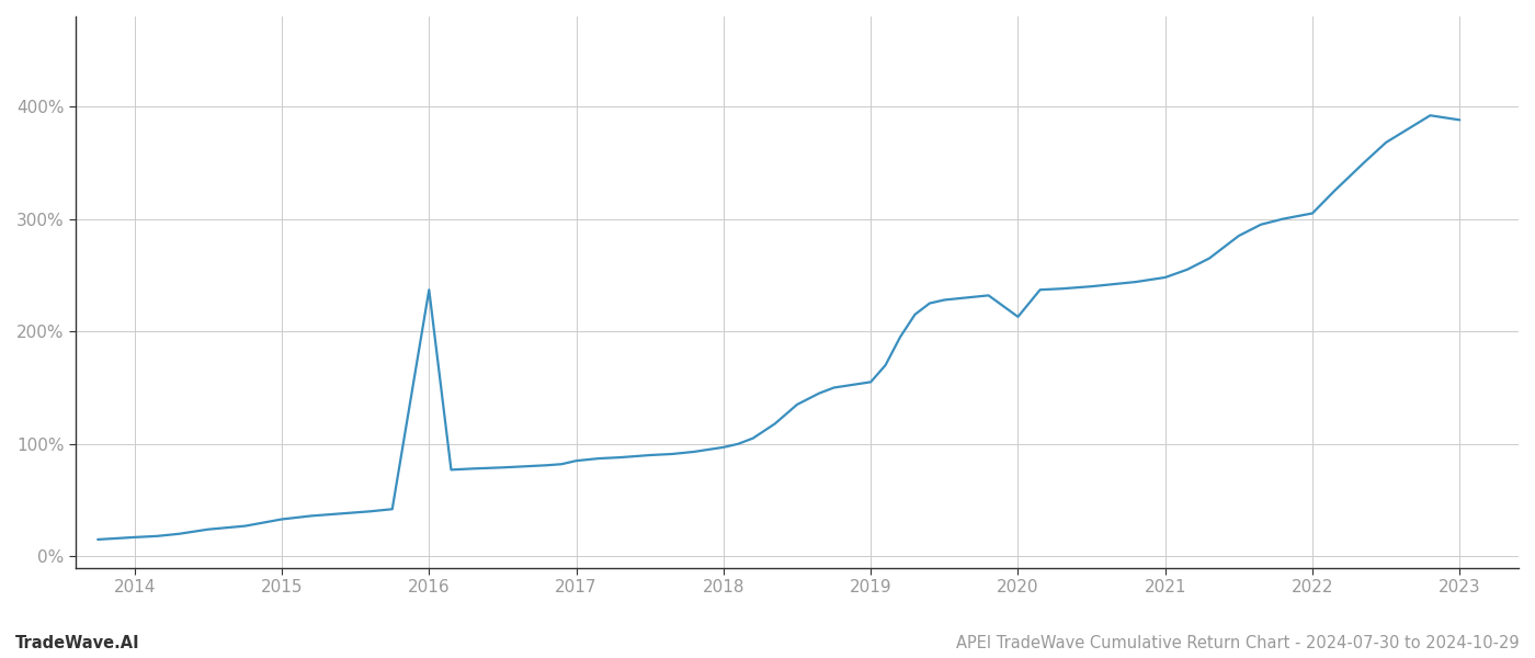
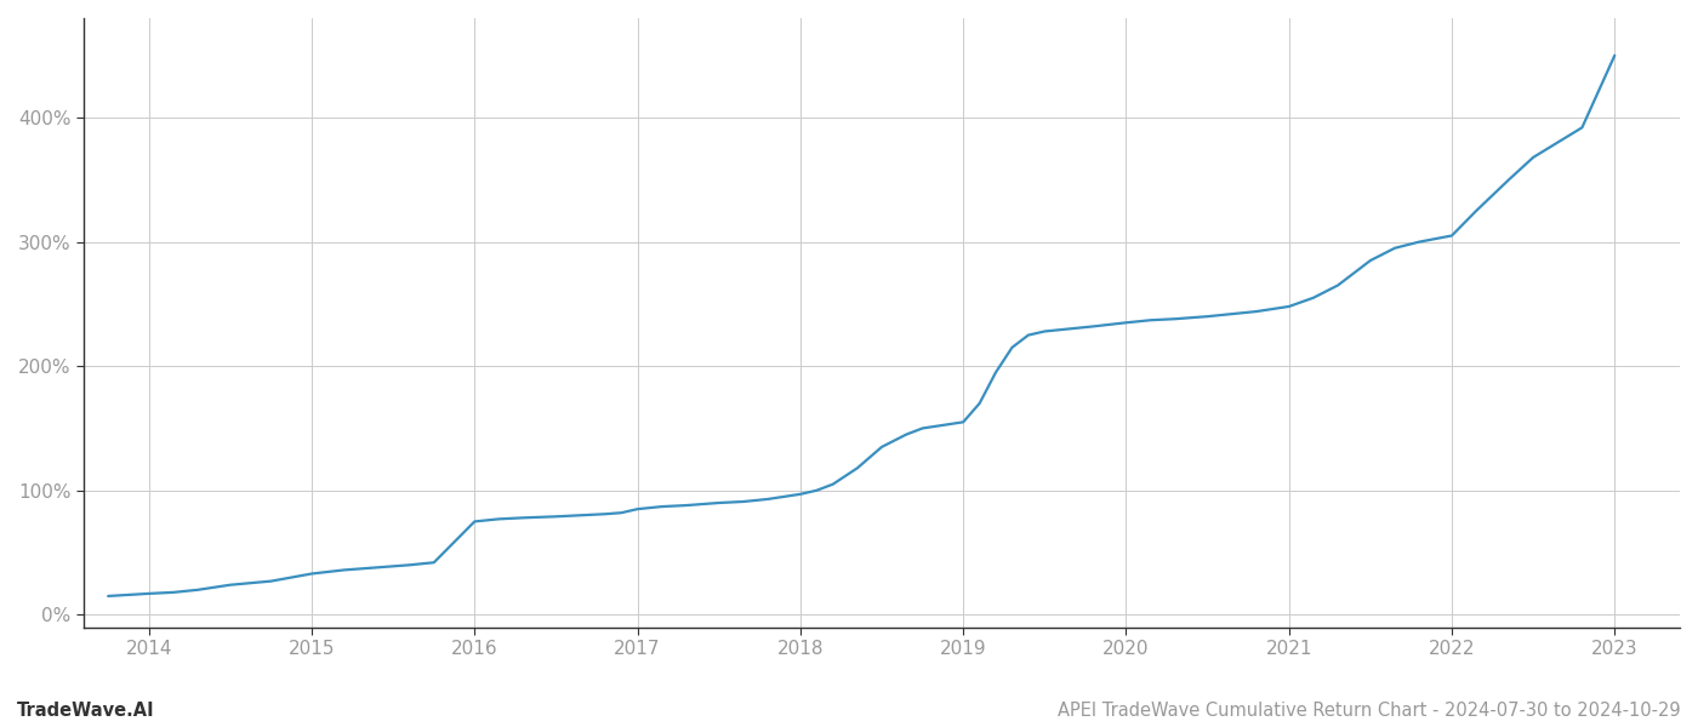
2016: 237% -> 75%
2020: 213% -> 235%
2023: 388% -> 450%
